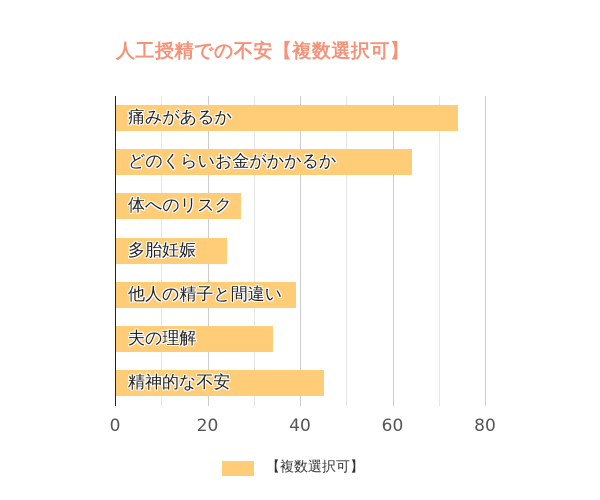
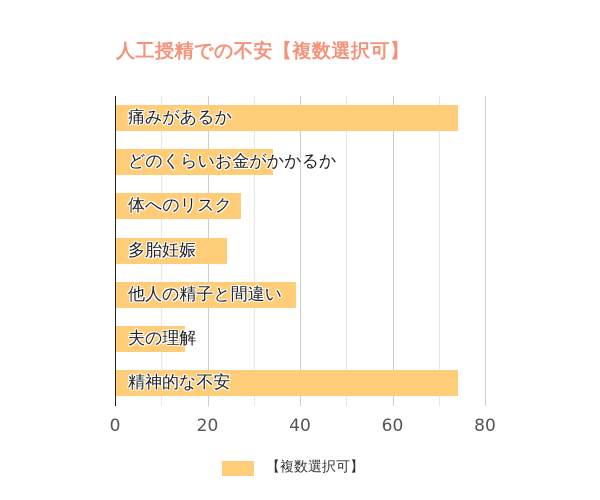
どのくらいお金がかかるか: 64 -> 34
夫の理解: 34 -> 15
精神的な不安: 45 -> 74
